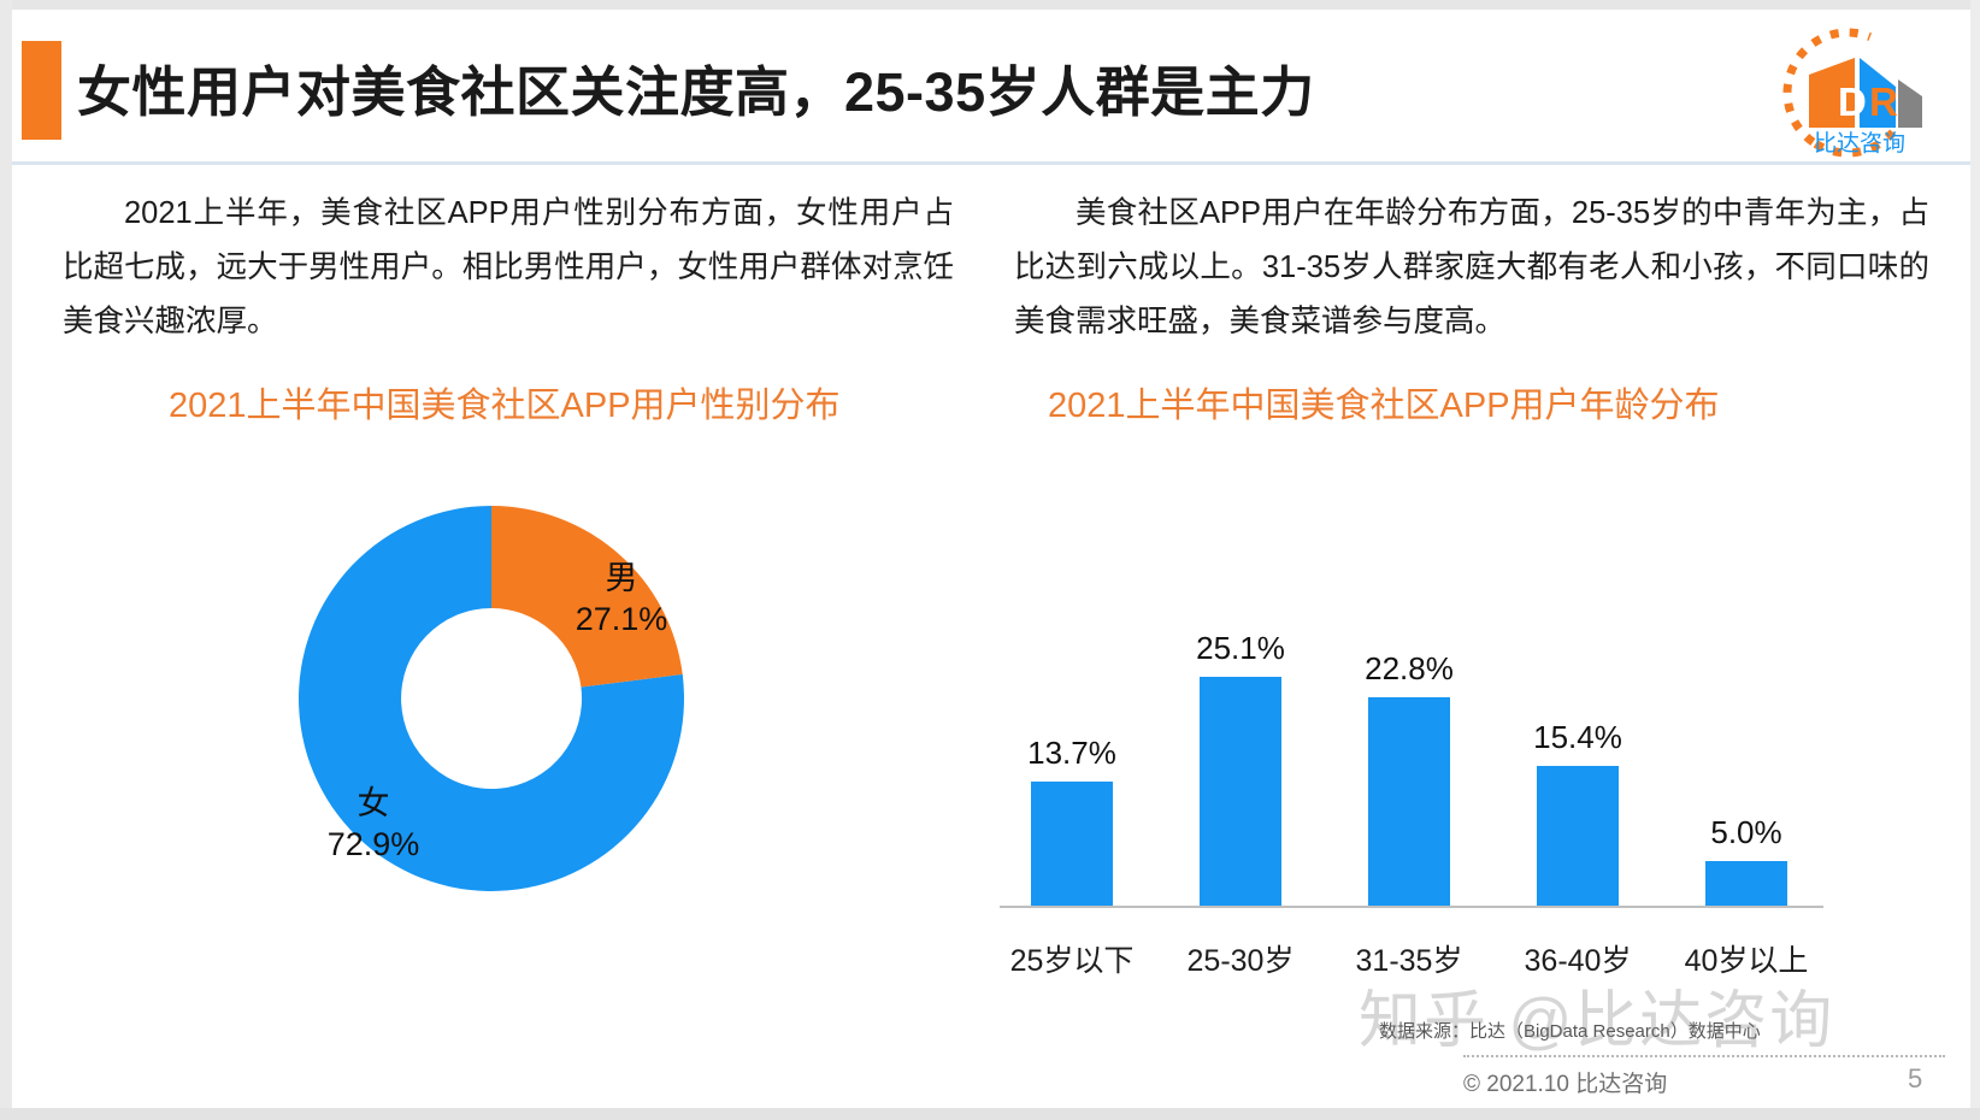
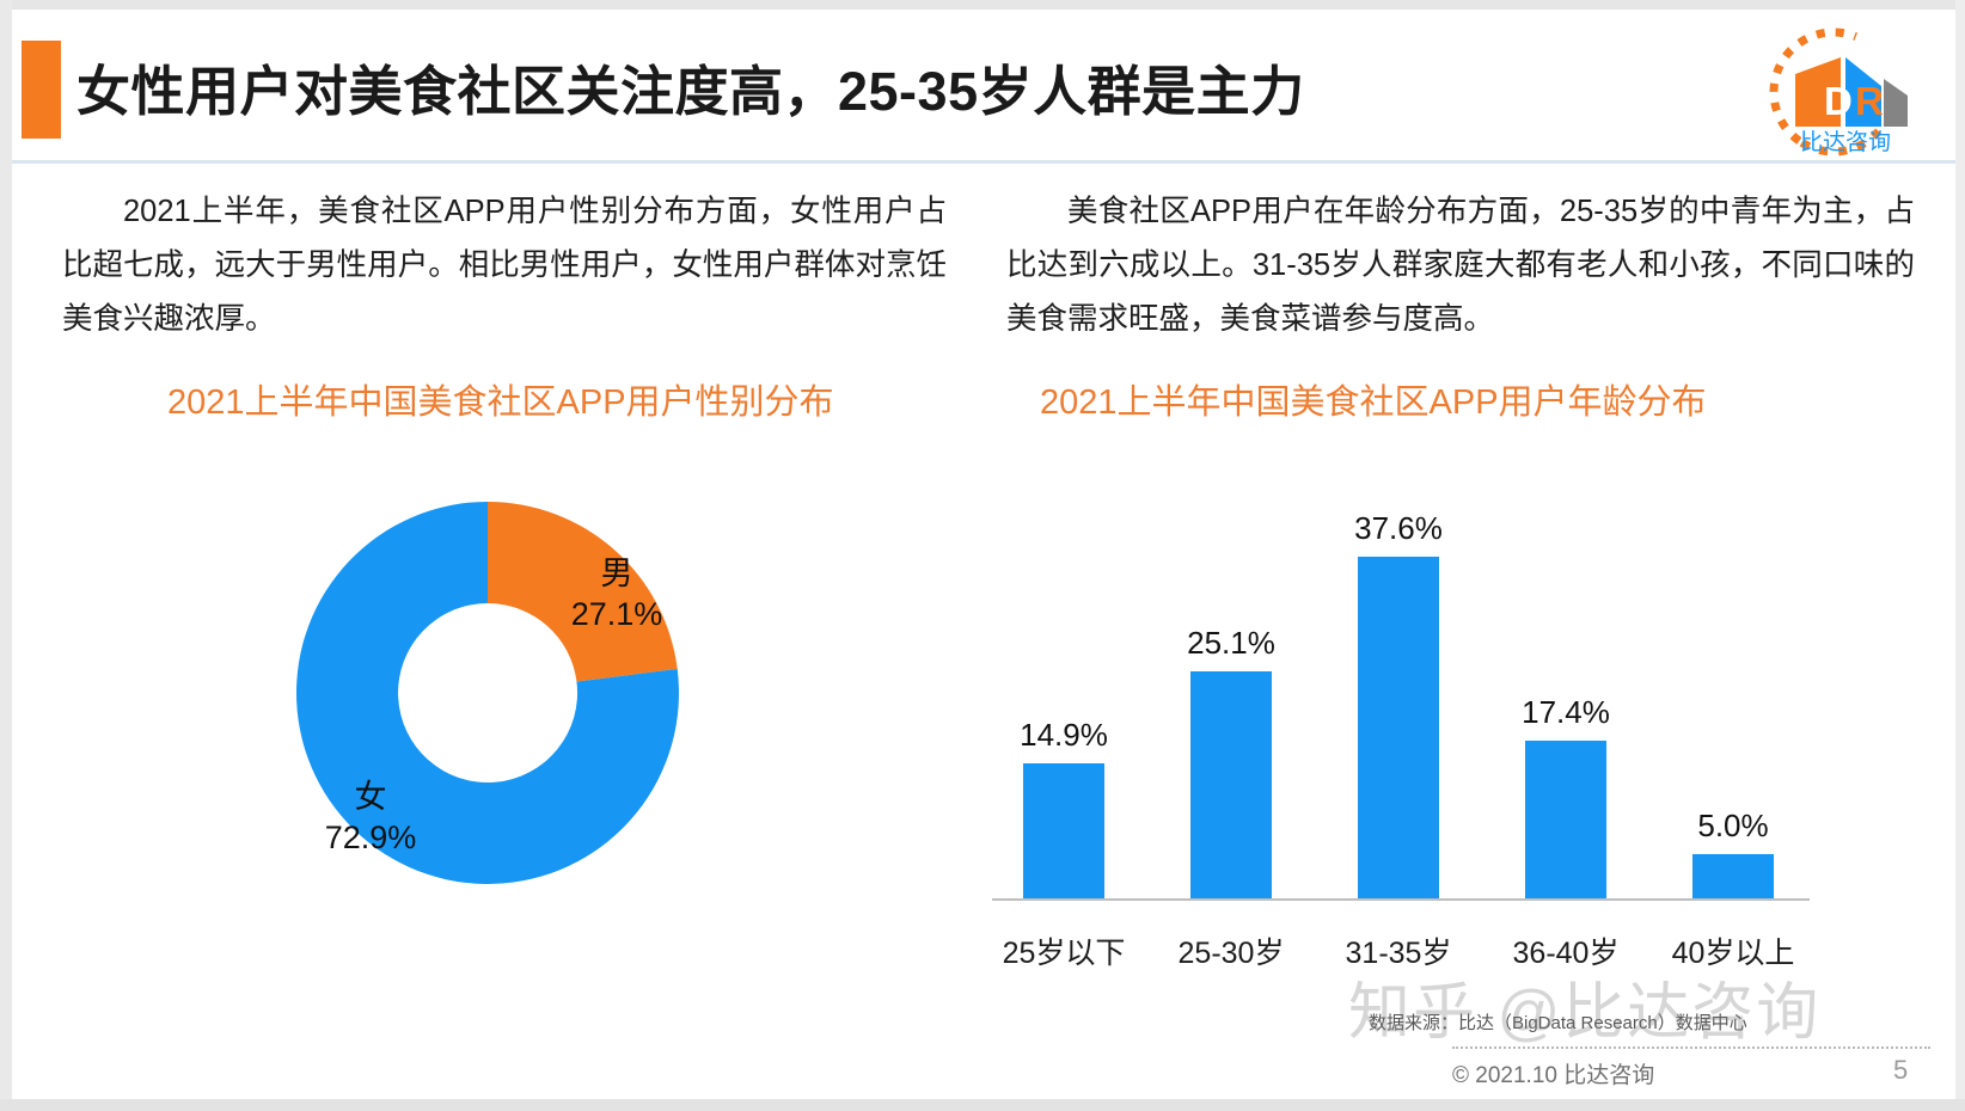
2021上半年中国美食社区APP用户年龄分布/25岁以下: 13.7% -> 14.9%
2021上半年中国美食社区APP用户年龄分布/31-35岁: 22.8% -> 37.6%
2021上半年中国美食社区APP用户年龄分布/36-40岁: 15.4% -> 17.4%
